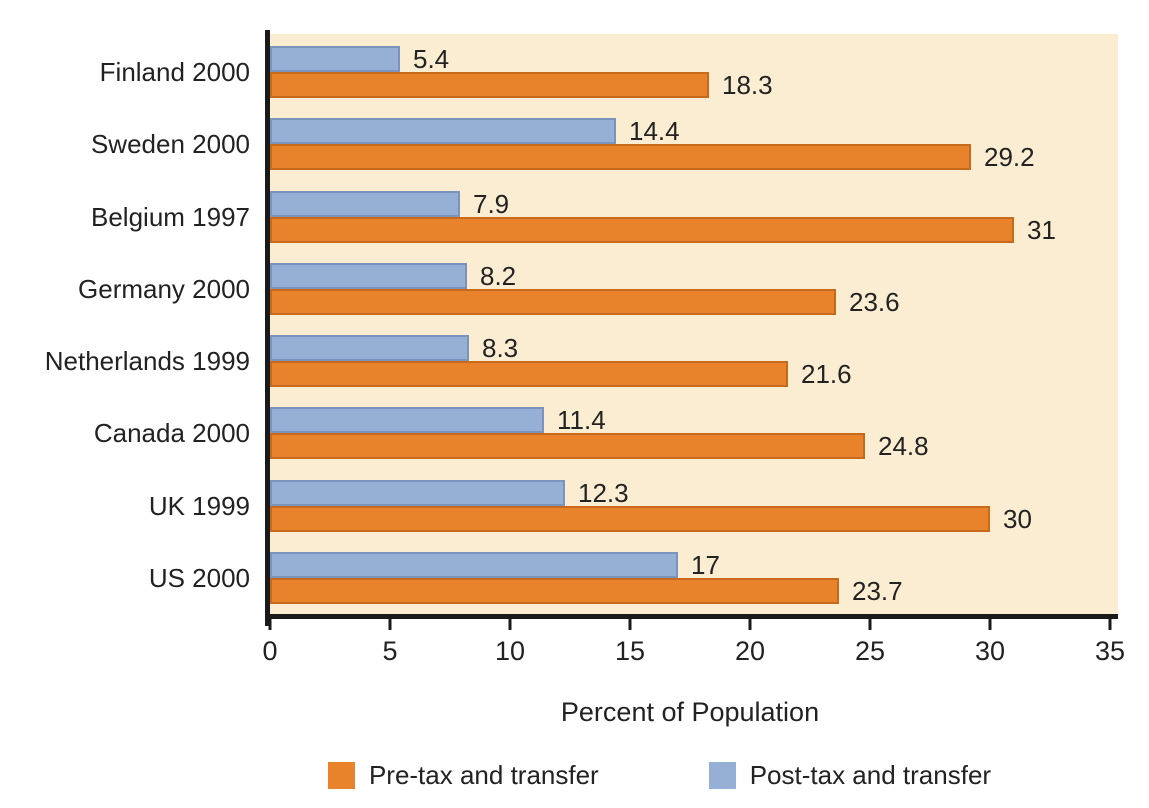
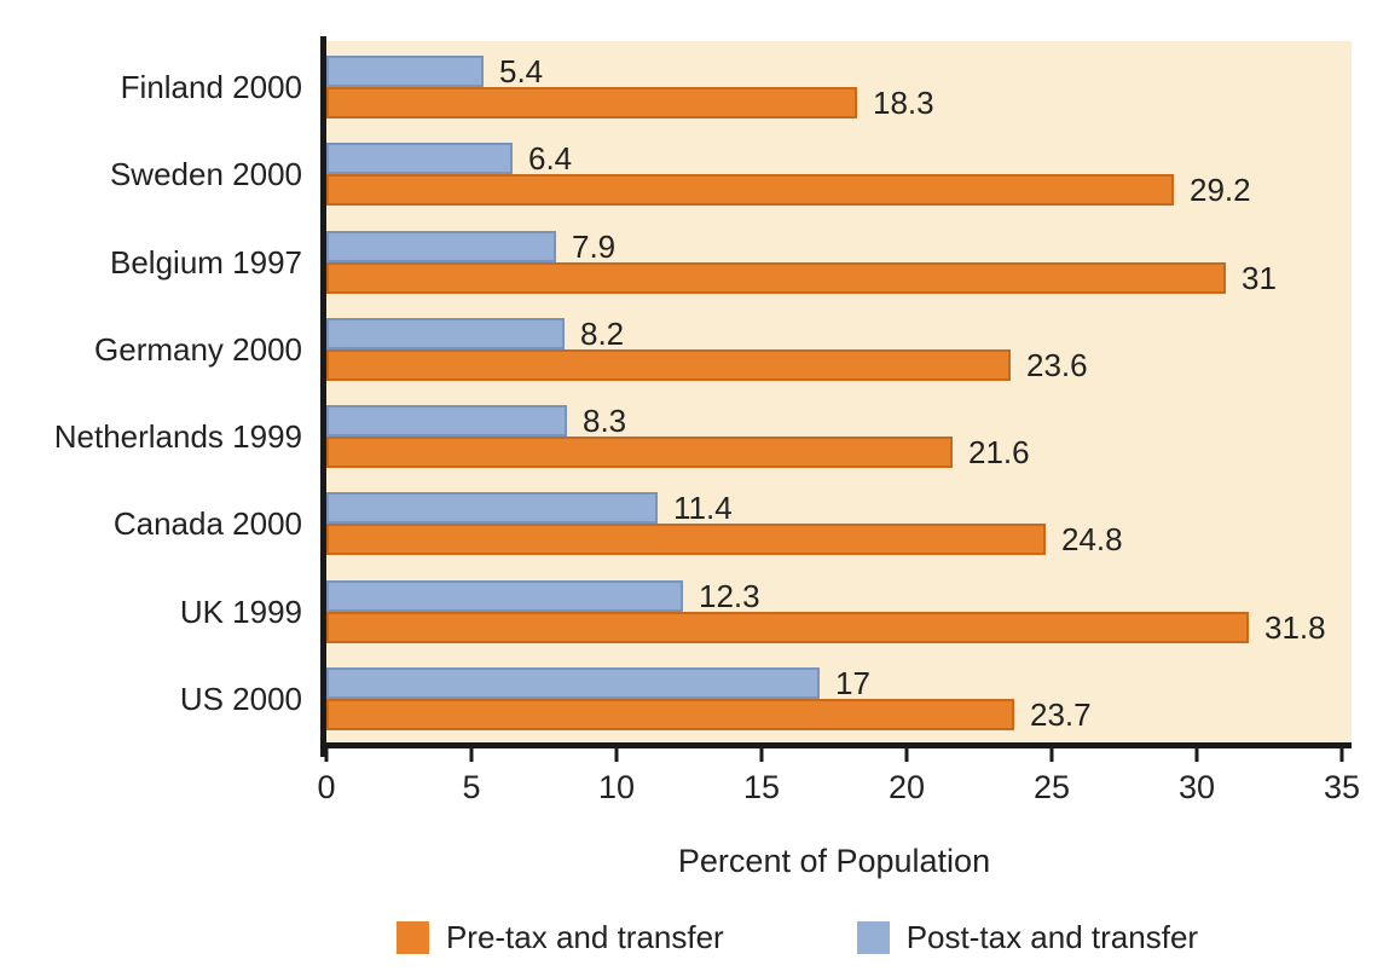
Post-tax and transfer/Sweden 2000: 14.4 -> 6.4
Pre-tax and transfer/UK 1999: 30 -> 31.8
